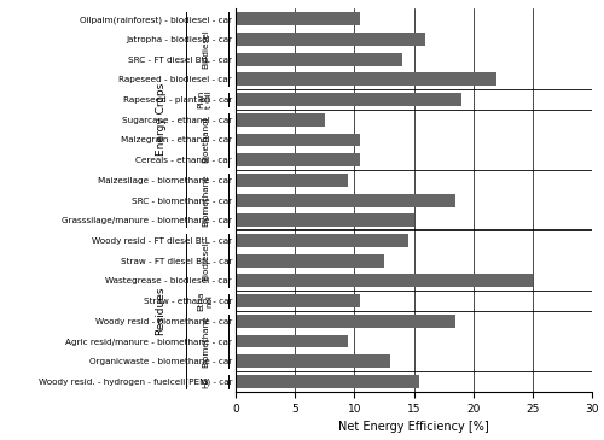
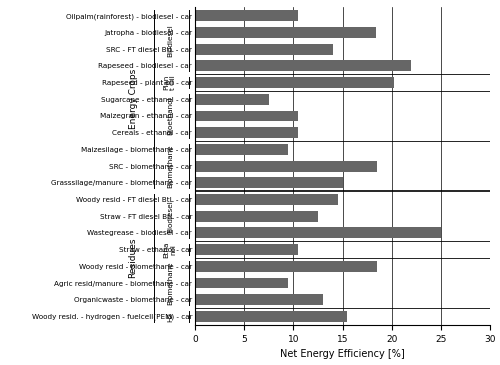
Jatropha - biodiesel - car: 16.0 -> 18.4
Rapeseed - plant oil - car: 19.0 -> 20.2
